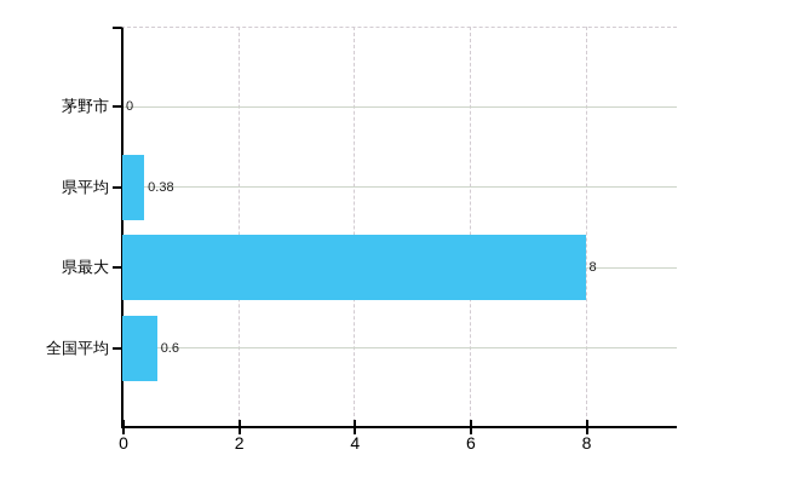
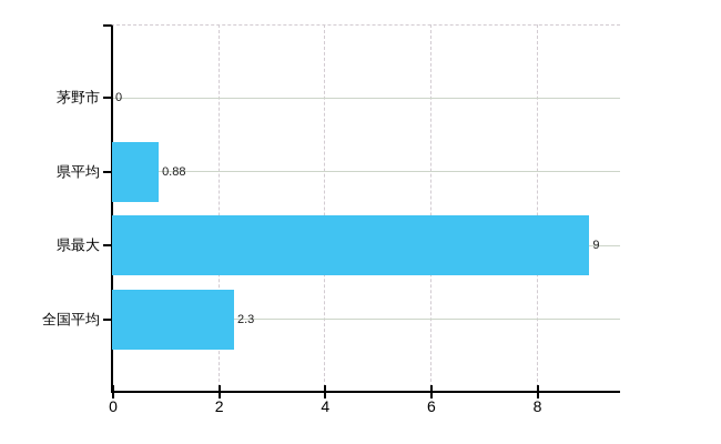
県平均: 0.38 -> 0.88
県最大: 8 -> 9
全国平均: 0.6 -> 2.3
